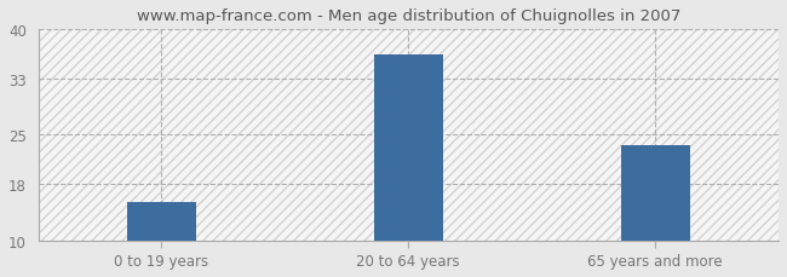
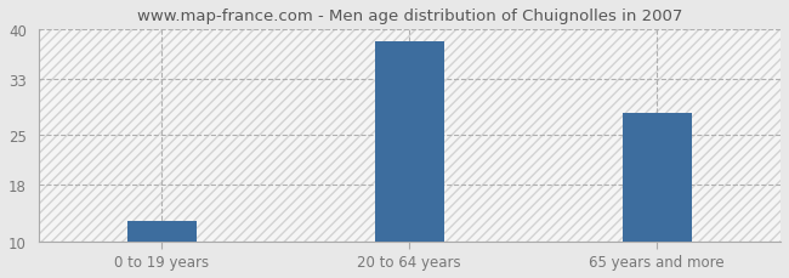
0 to 19 years: 15.5 -> 12.8
20 to 64 years: 36.5 -> 38.4
65 years and more: 23.5 -> 28.2
